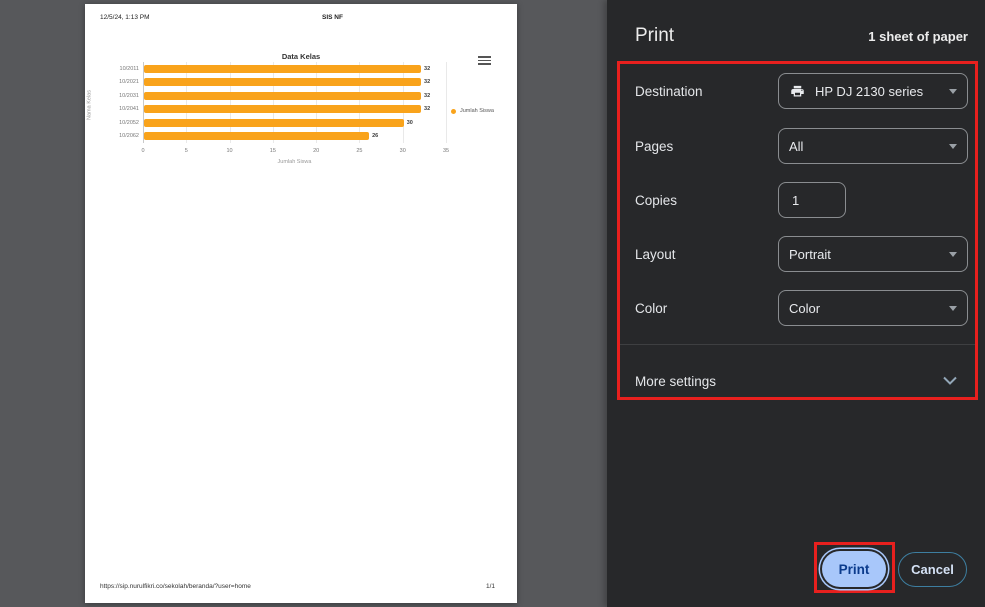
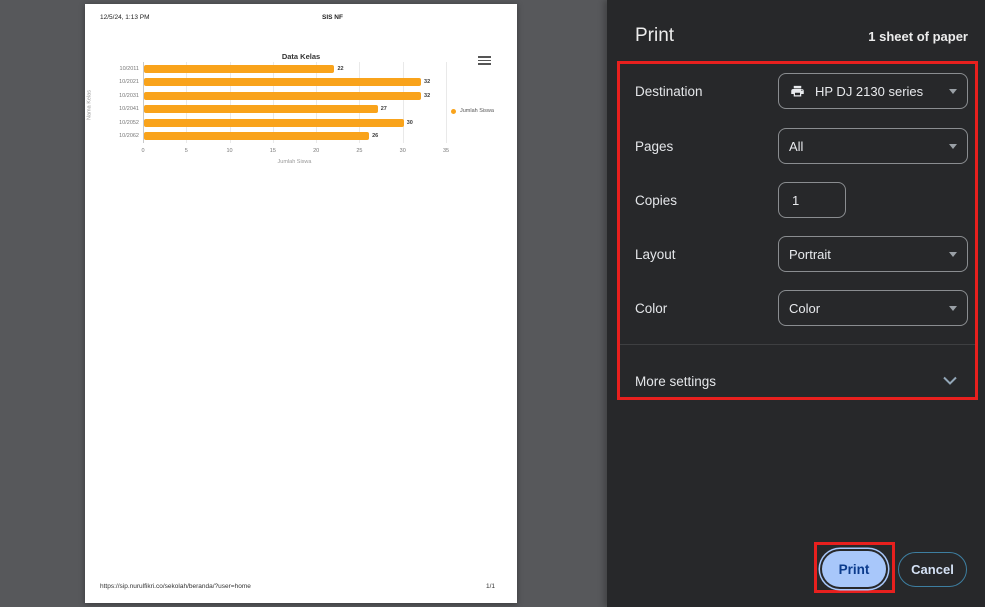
10/2011: 32 -> 22
10/2041: 32 -> 27
